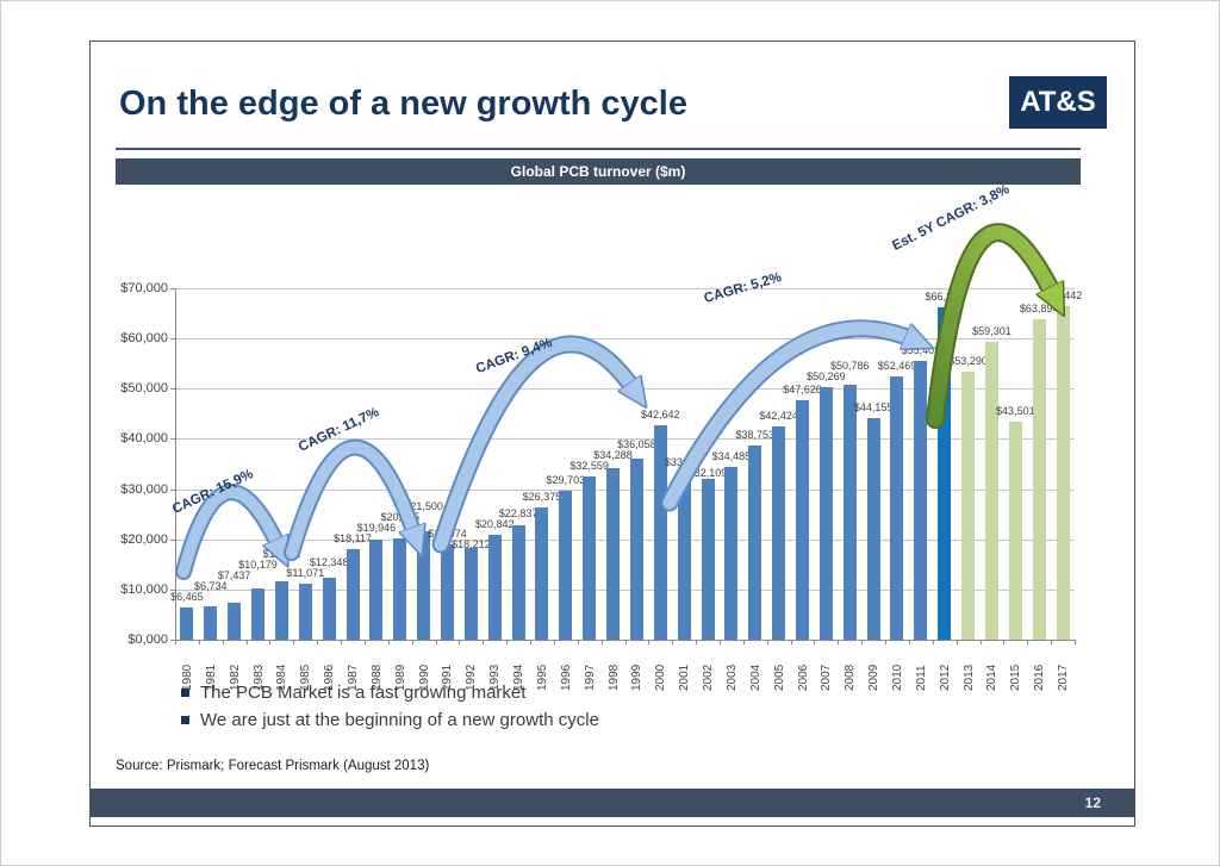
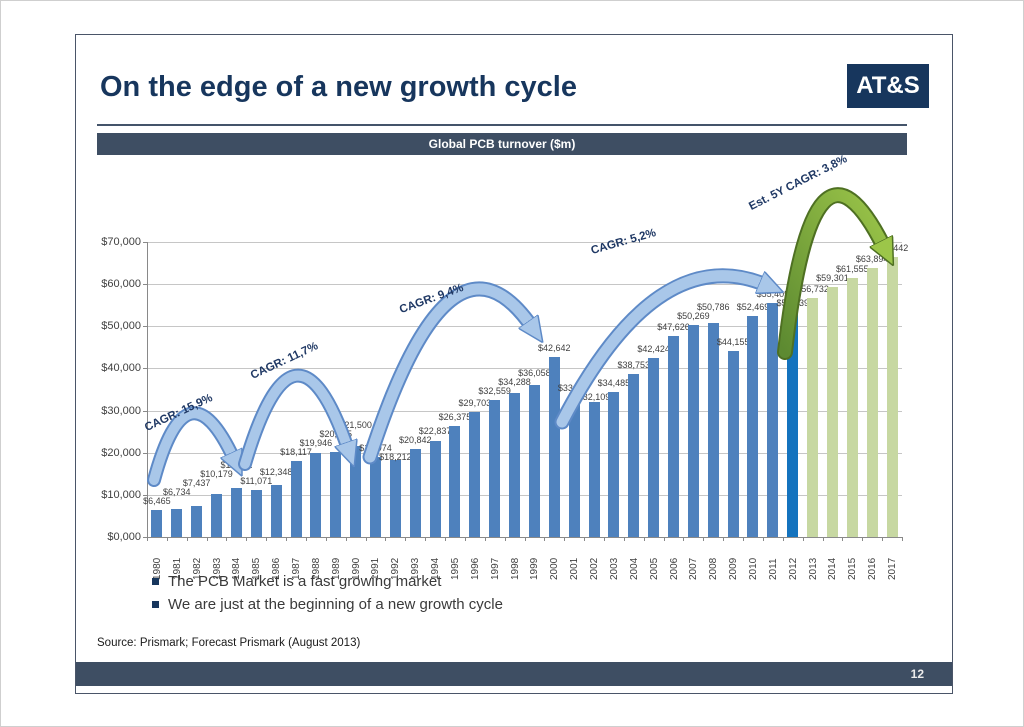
2012: $66,280 -> $55,039
2013: $53,290 -> $56,732
2015: $43,501 -> $61,555
